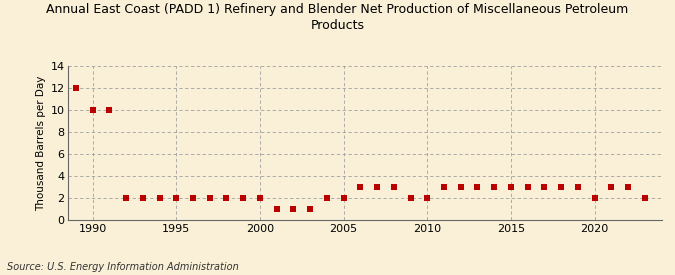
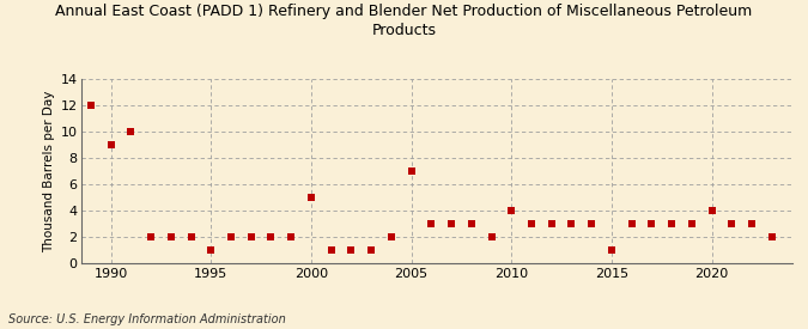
1990: 10 -> 9
1995: 2 -> 1
2000: 2 -> 5
2005: 2 -> 7
2010: 2 -> 4
2015: 3 -> 1
2020: 2 -> 4
